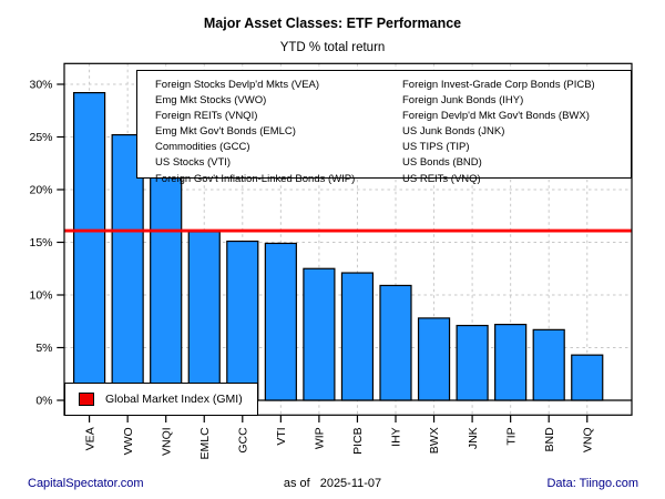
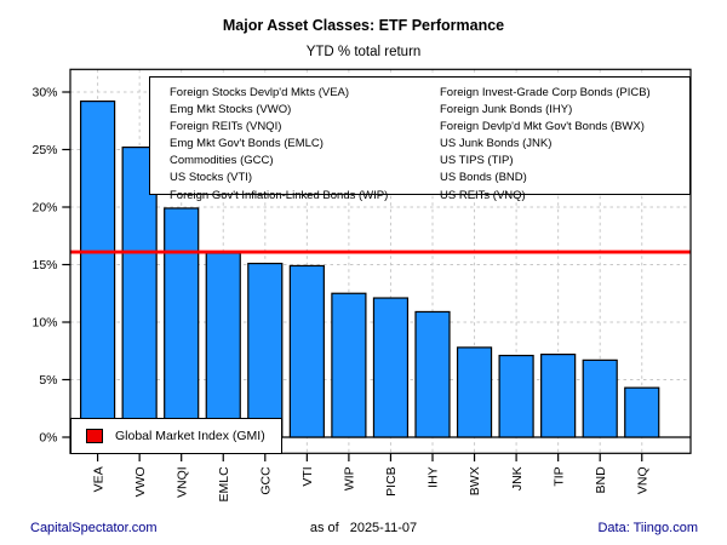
VNQI: 25% -> 20%
